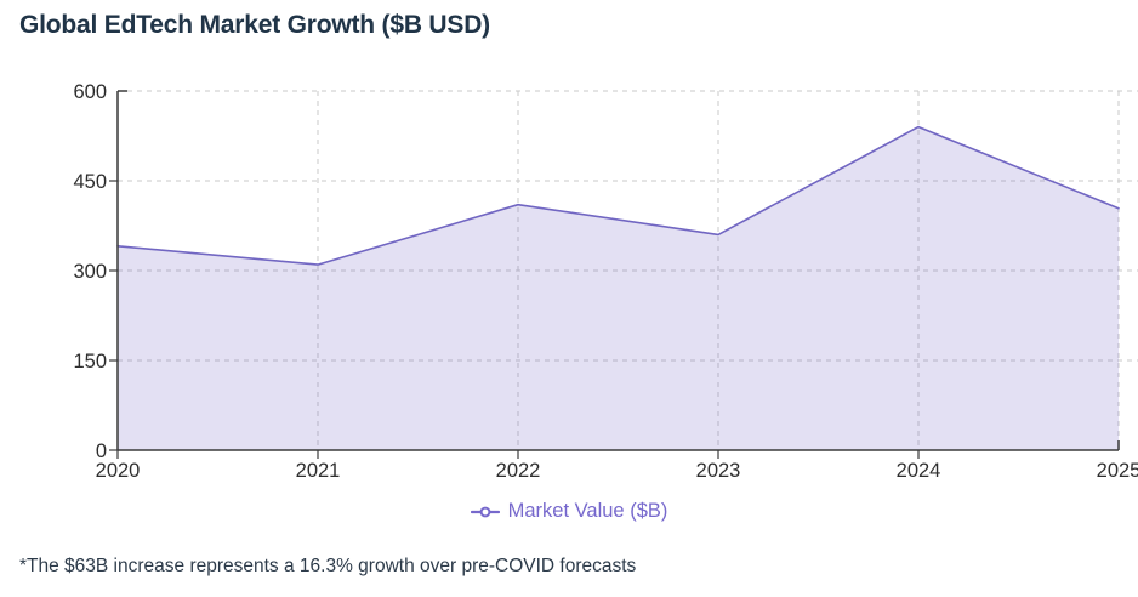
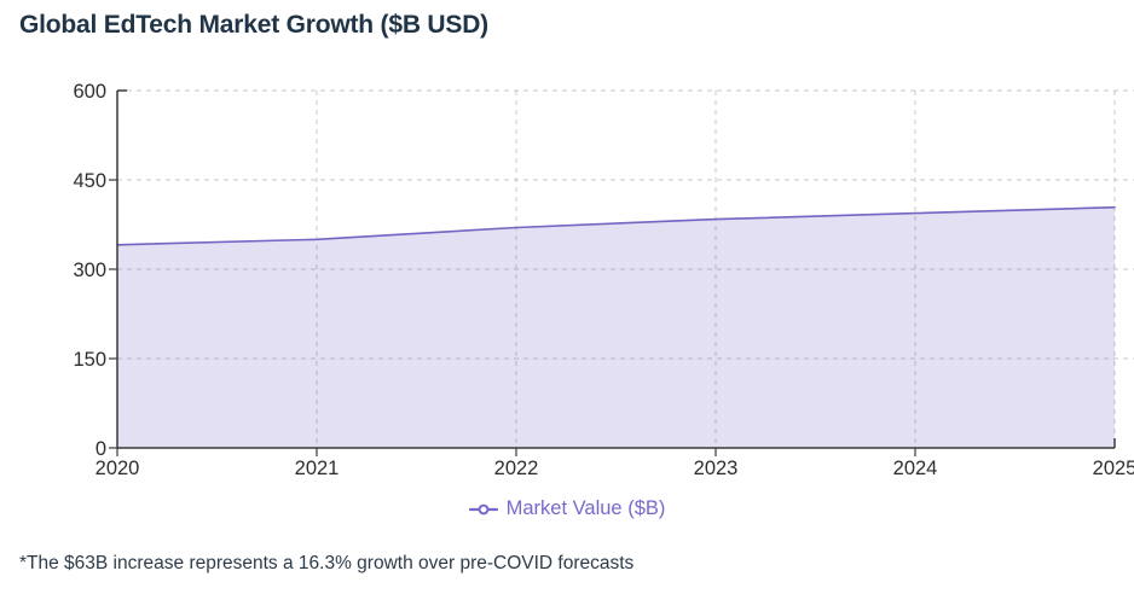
2021: 310 -> 350
2022: 410 -> 370
2023: 360 -> 380
2024: 540 -> 390
